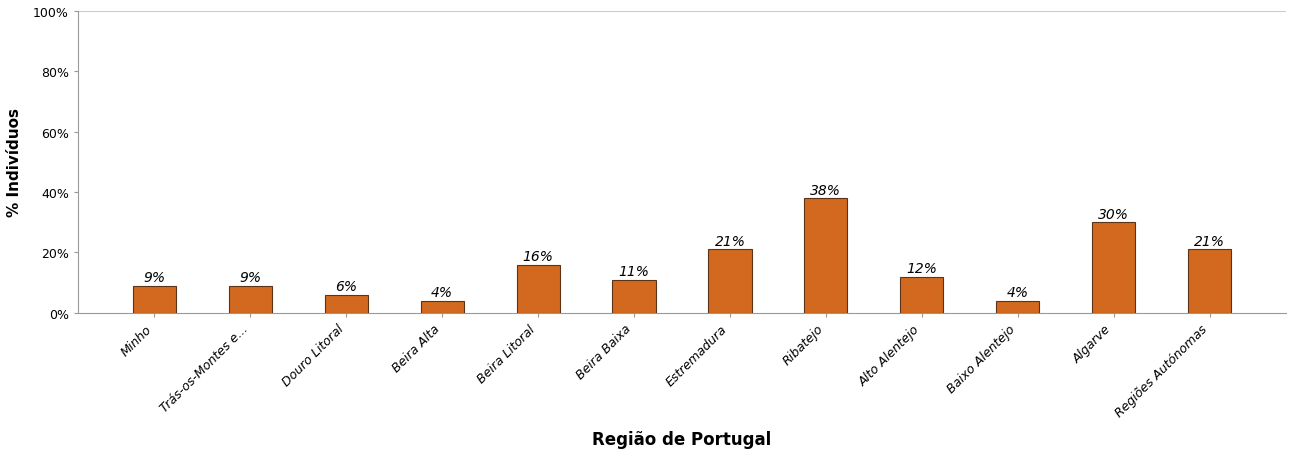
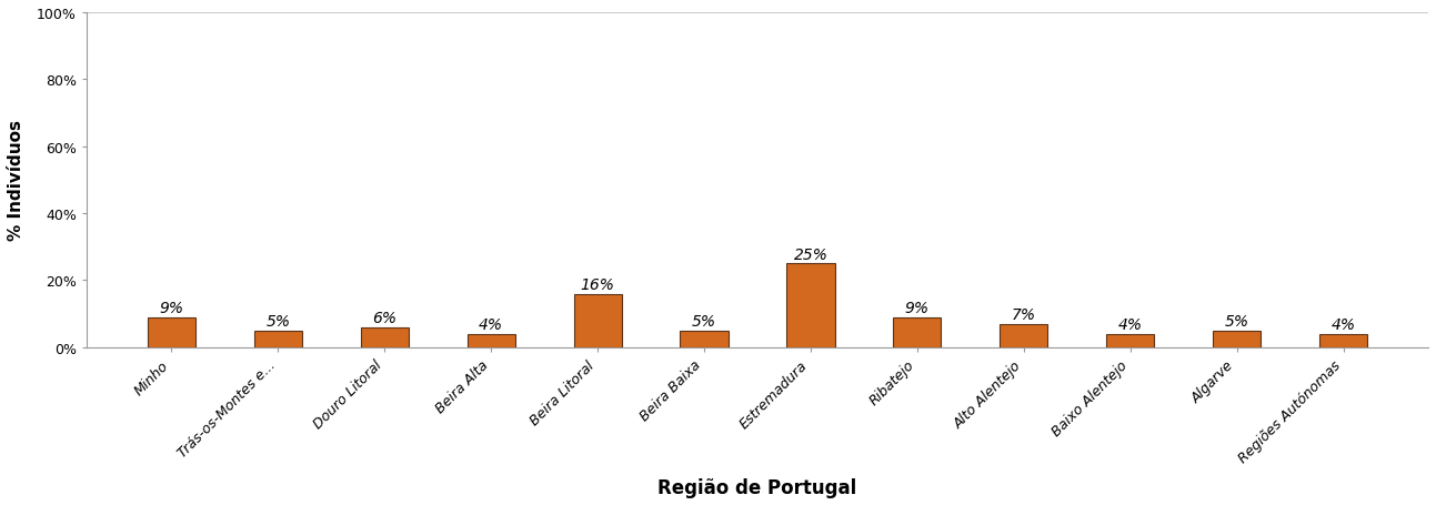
Trás-os-Montes e...: 9% -> 5%
Beira Baixa: 11% -> 5%
Estremadura: 21% -> 25%
Ribatejo: 38% -> 9%
Alto Alentejo: 12% -> 7%
Algarve: 30% -> 5%
Regiões Autónomas: 21% -> 4%
